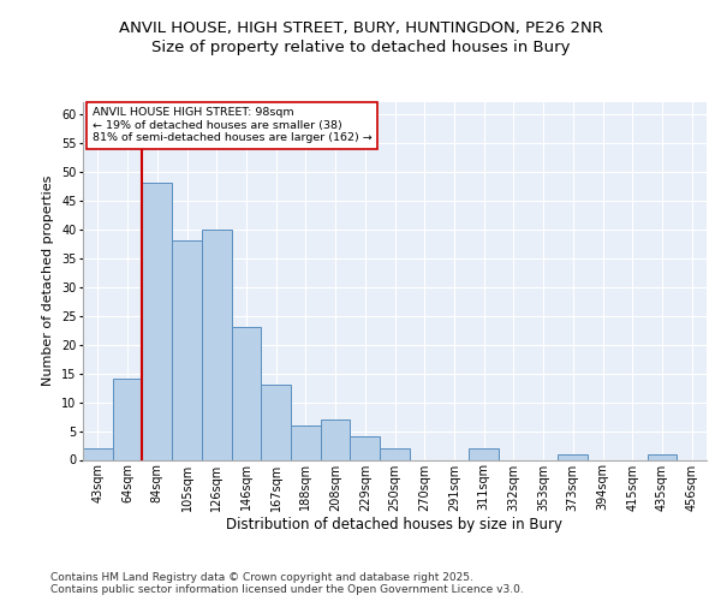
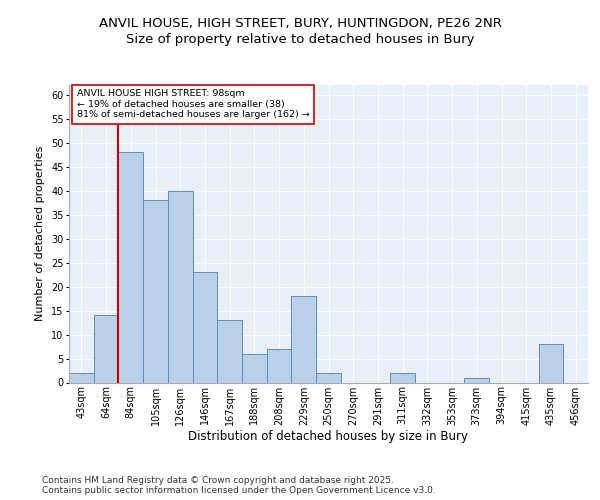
229sqm: 4 -> 18
435sqm: 1 -> 8
